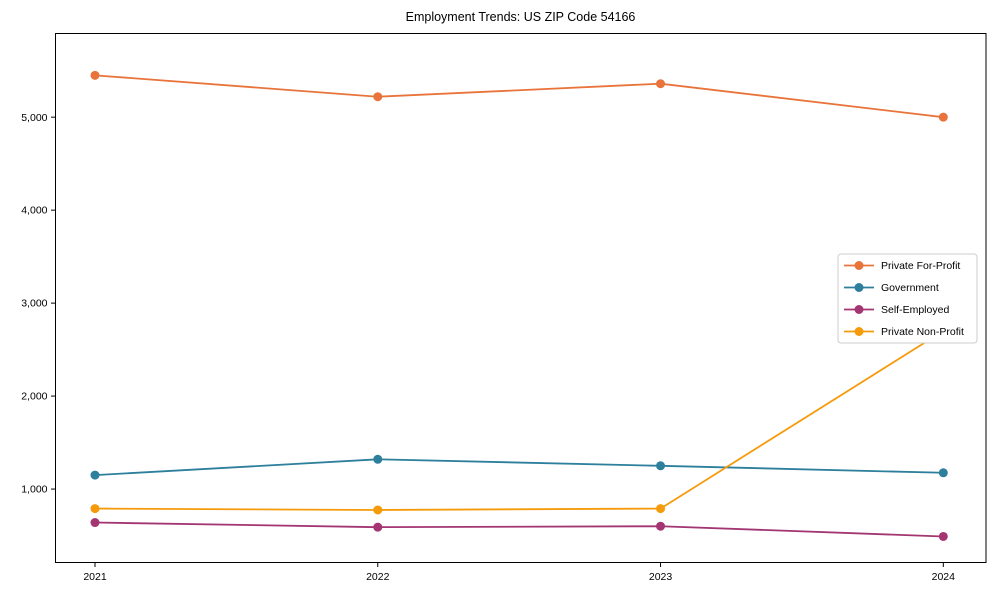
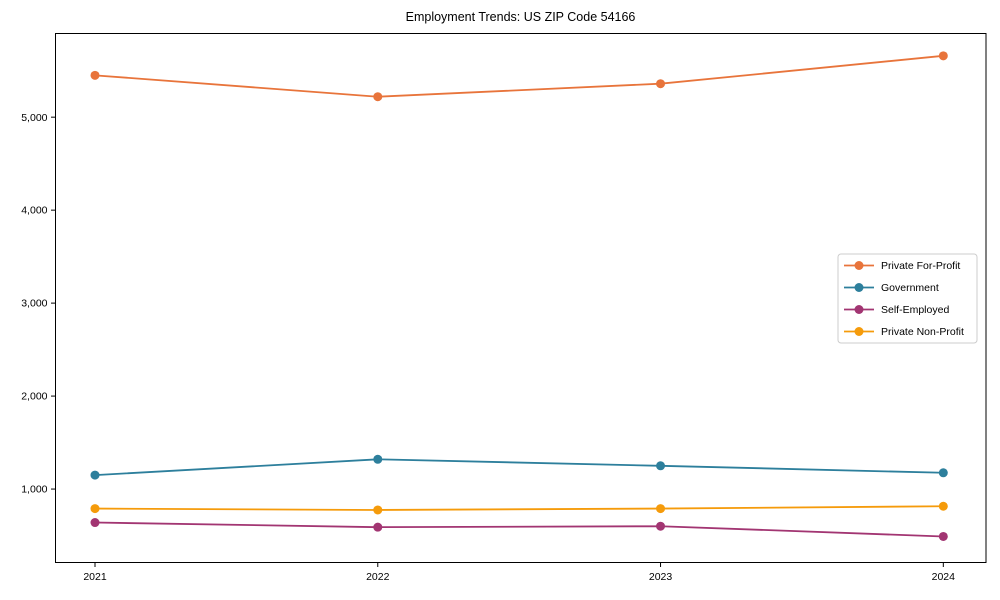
Private For-Profit/2024: 5000 -> 5700
Private Non-Profit/2024: 2700 -> 800
